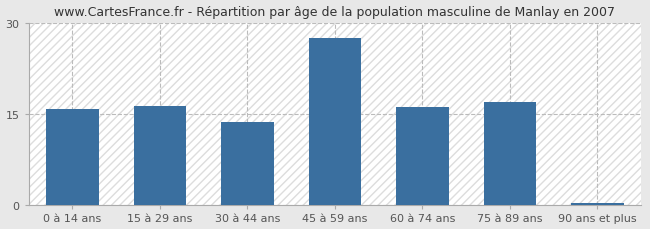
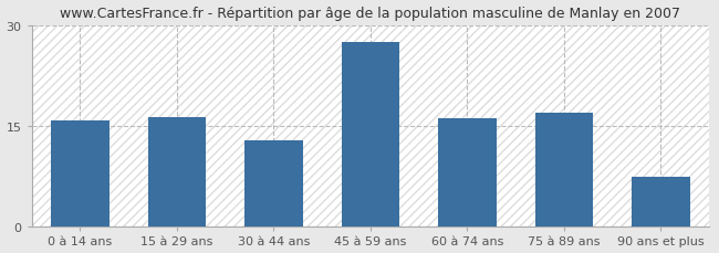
30 à 44 ans: 13.7 -> 12.8
90 ans et plus: 0.3 -> 7.4
